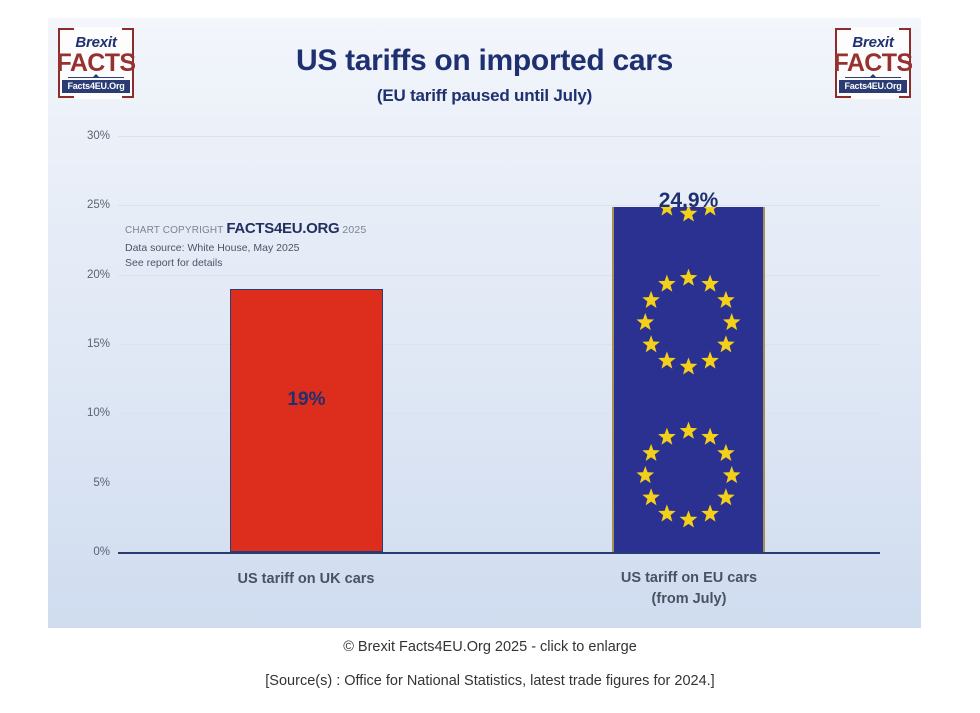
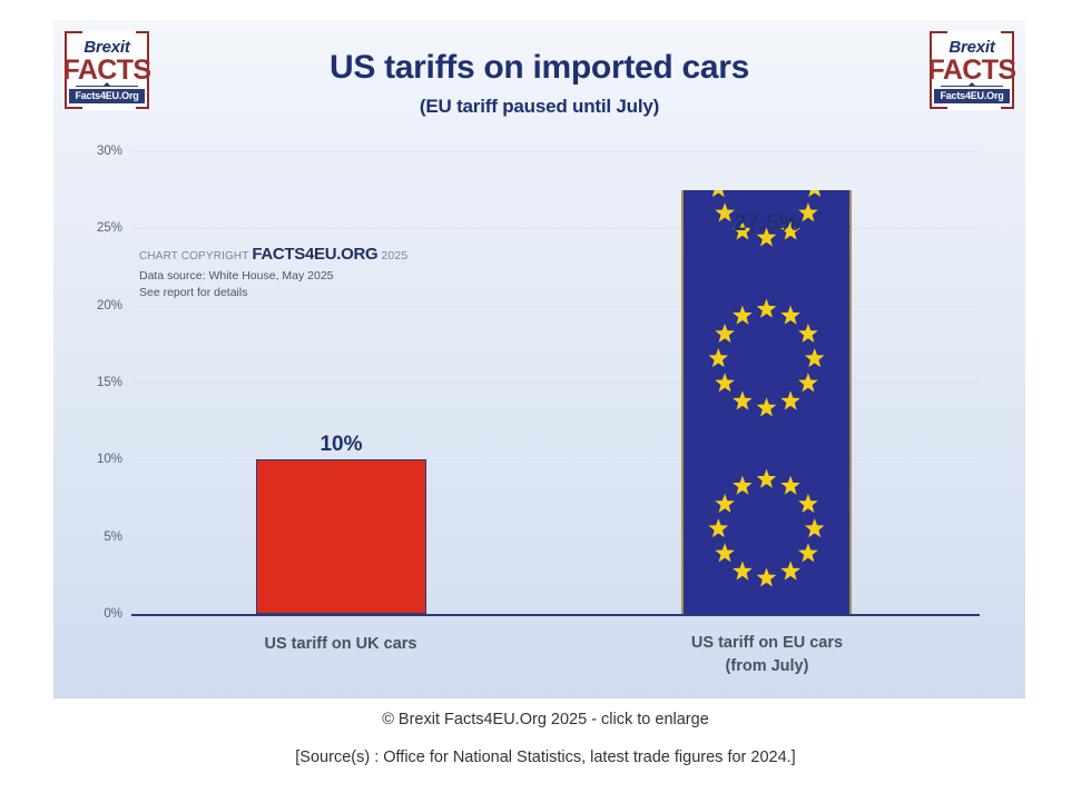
US tariff on UK cars: 19% -> 10%
US tariff on EU cars (from July): 24.9% -> 27.5%
